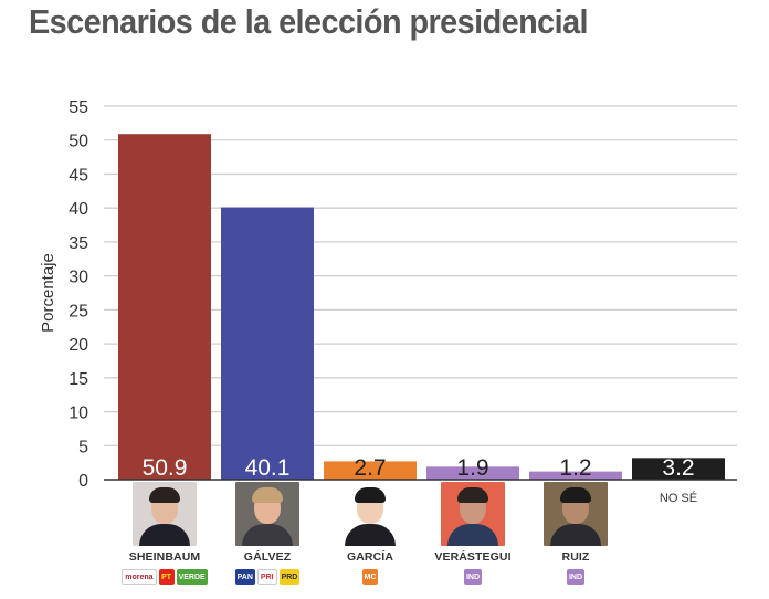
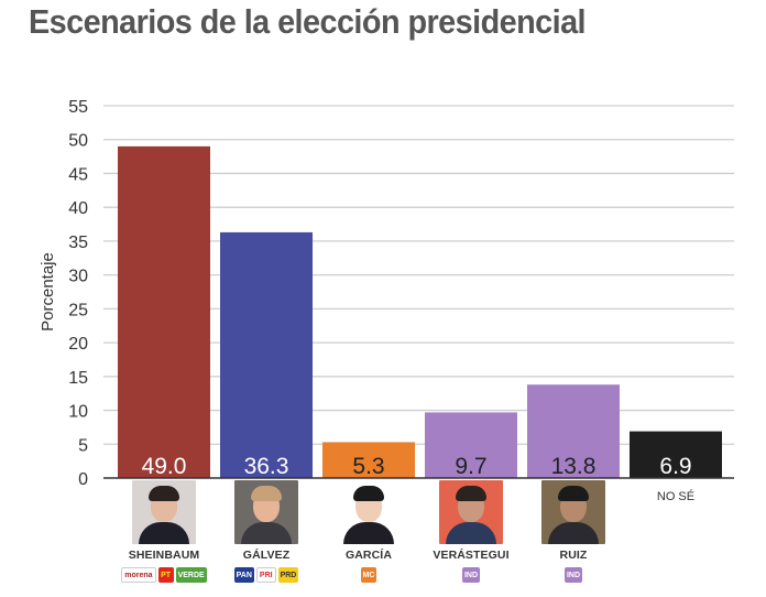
SHEINBAUM: 50.9 -> 49.0
GÁLVEZ: 40.1 -> 36.3
GARCÍA: 2.7 -> 5.3
VERÁSTEGUI: 1.9 -> 9.7
RUIZ: 1.2 -> 13.8
NO SÉ: 3.2 -> 6.9
